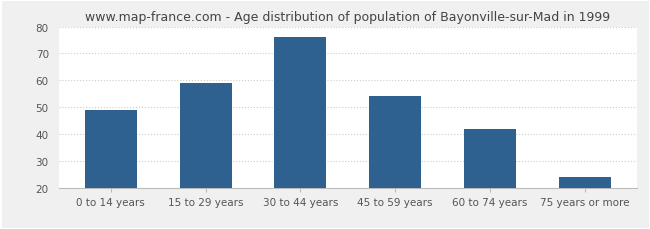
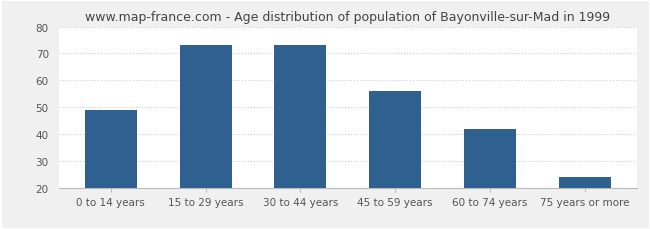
15 to 29 years: 59 -> 73
30 to 44 years: 76 -> 73
45 to 59 years: 54 -> 56
